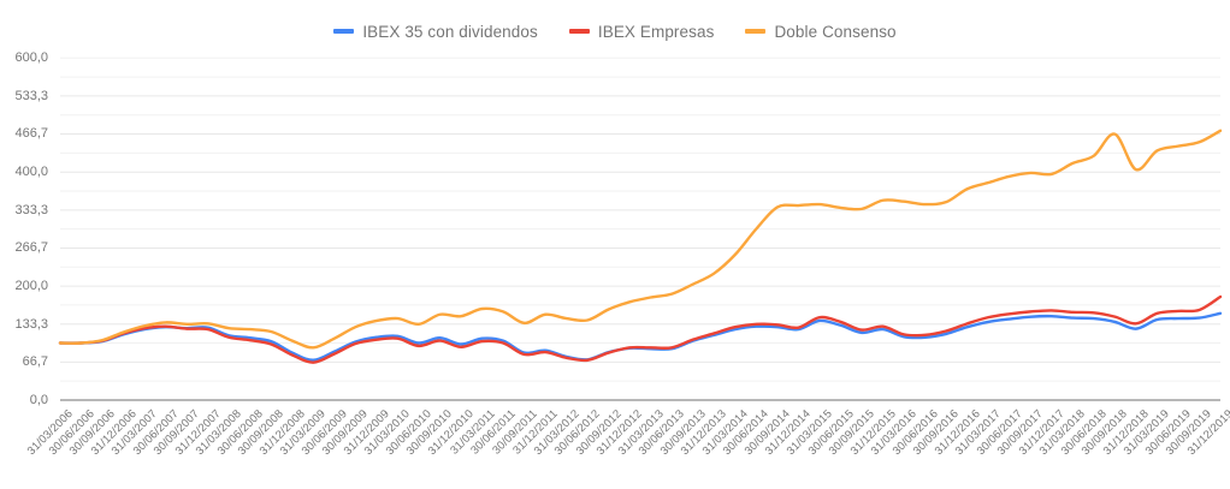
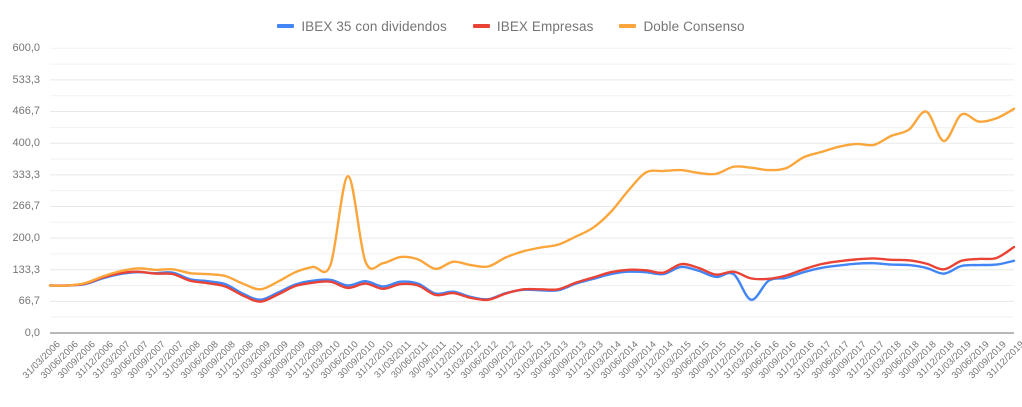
Doble Consenso/30/06/2010: 130 -> 330
IBEX 35 con dividendos/31/03/2016: 110 -> 70
Doble Consenso/31/03/2019: 440 -> 460
